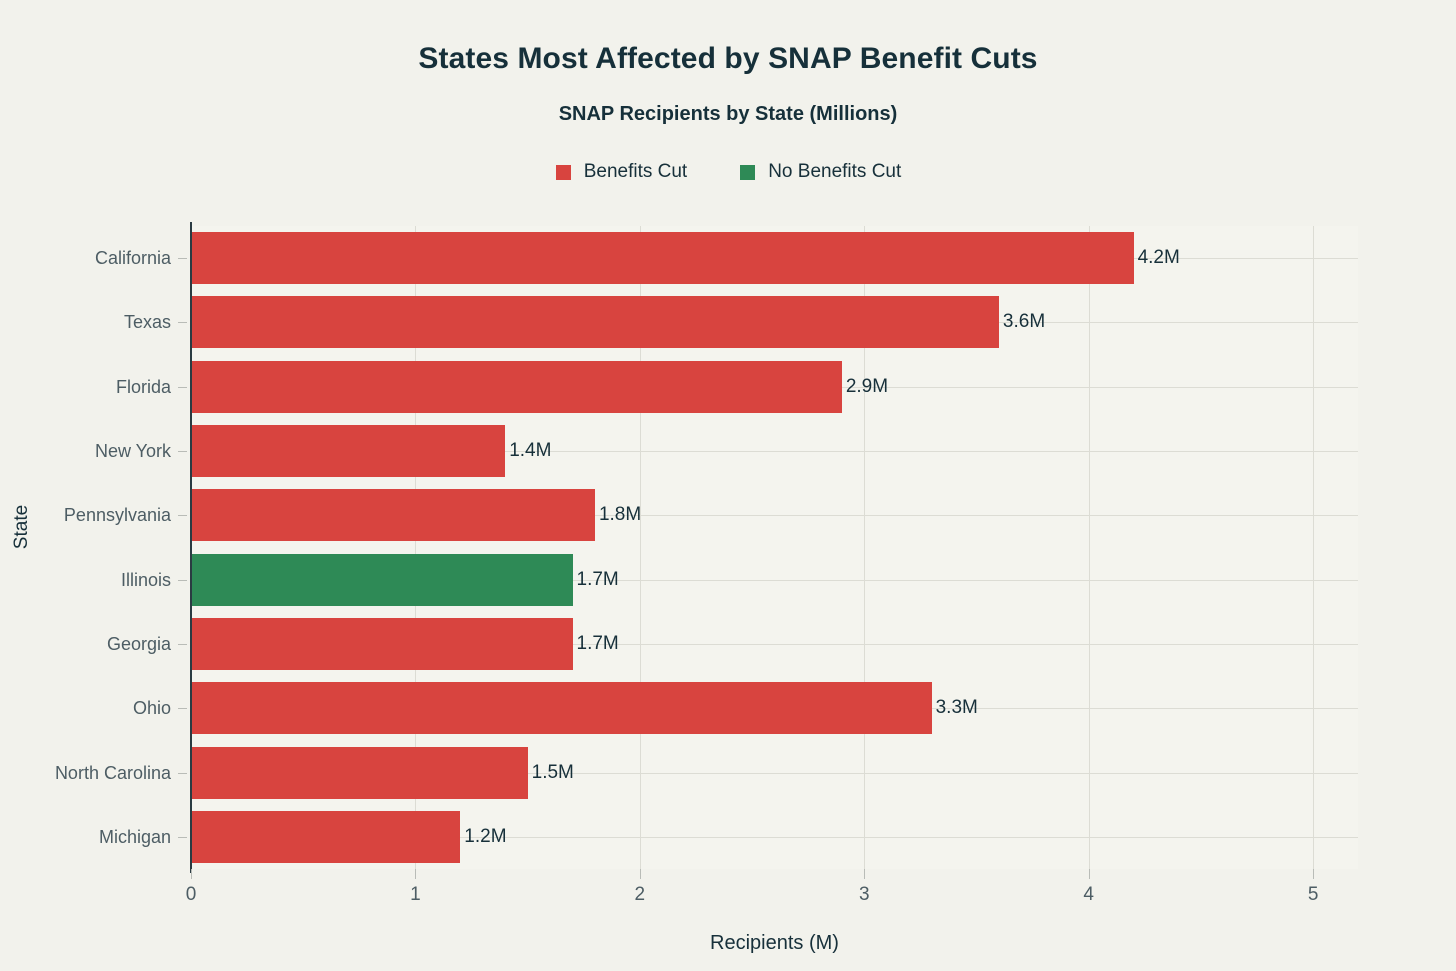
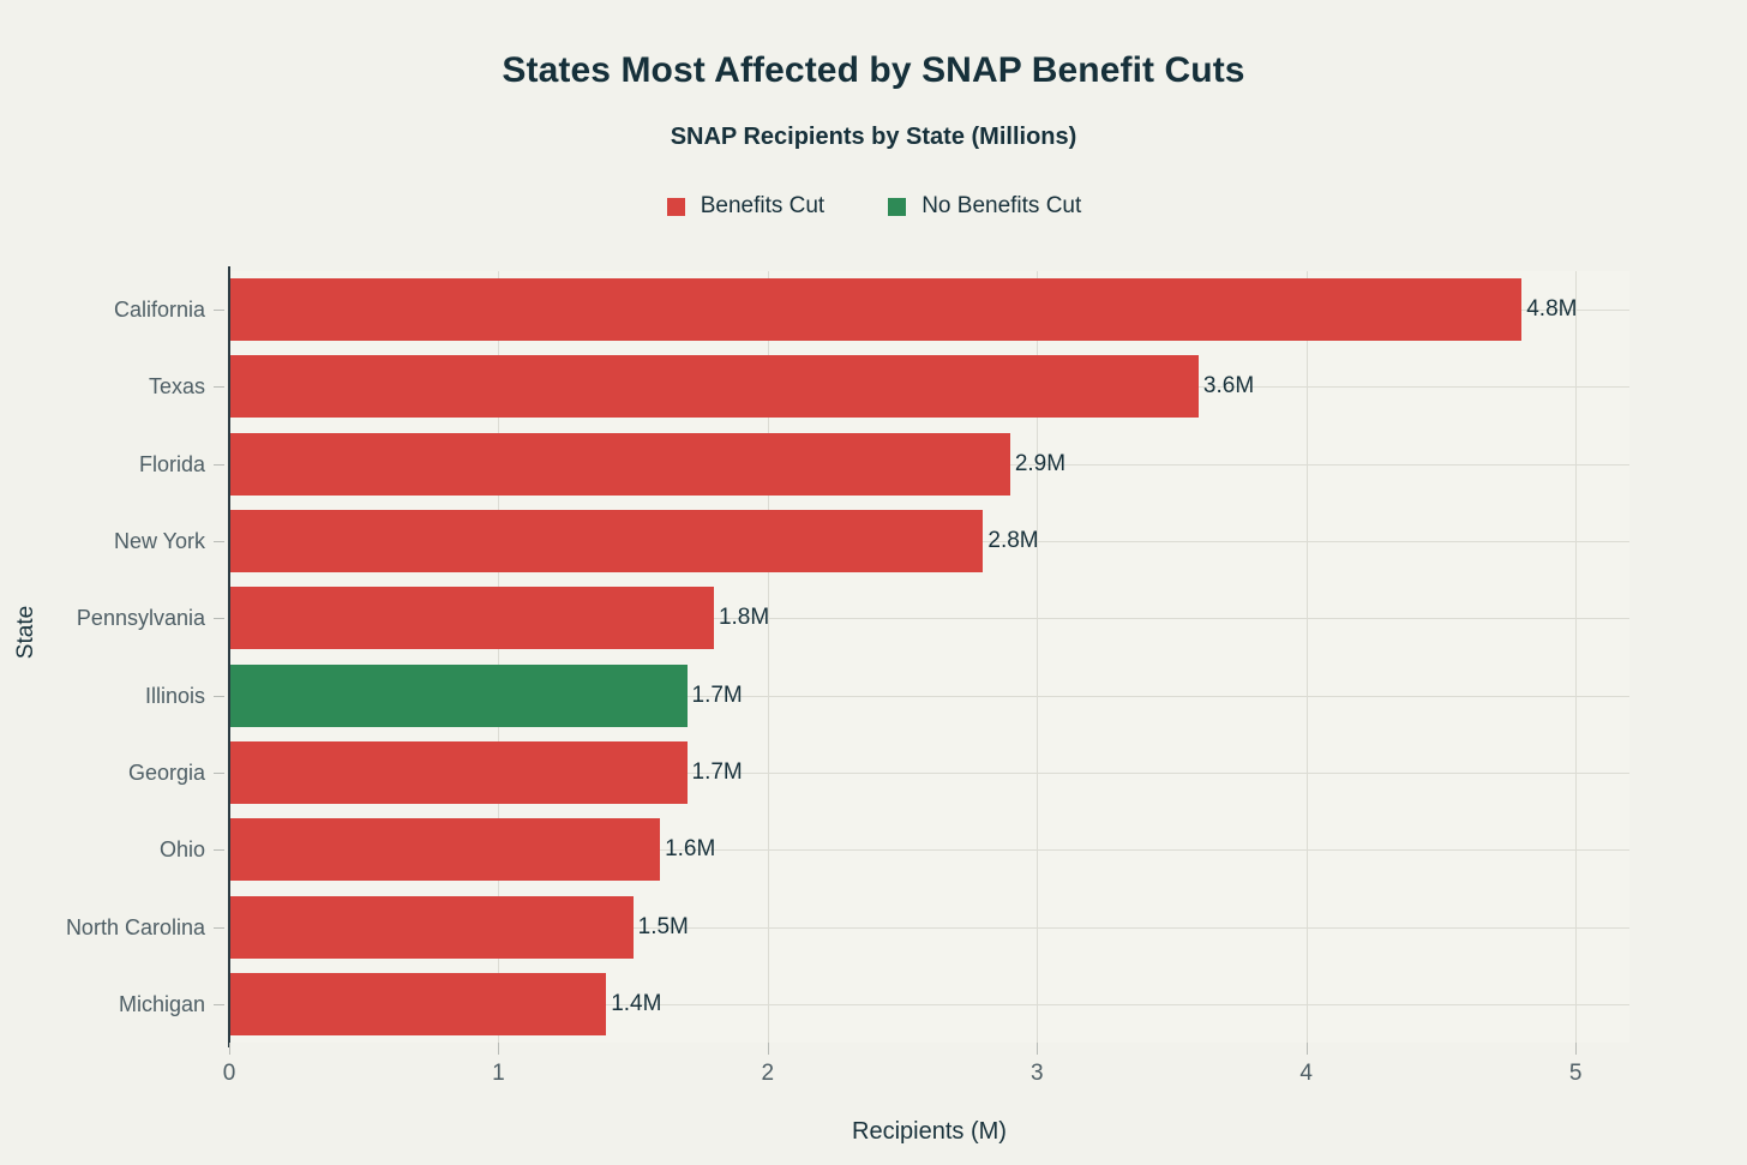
California: 4.2M -> 4.8M
New York: 1.4M -> 2.8M
Ohio: 3.3M -> 1.6M
Michigan: 1.2M -> 1.4M
